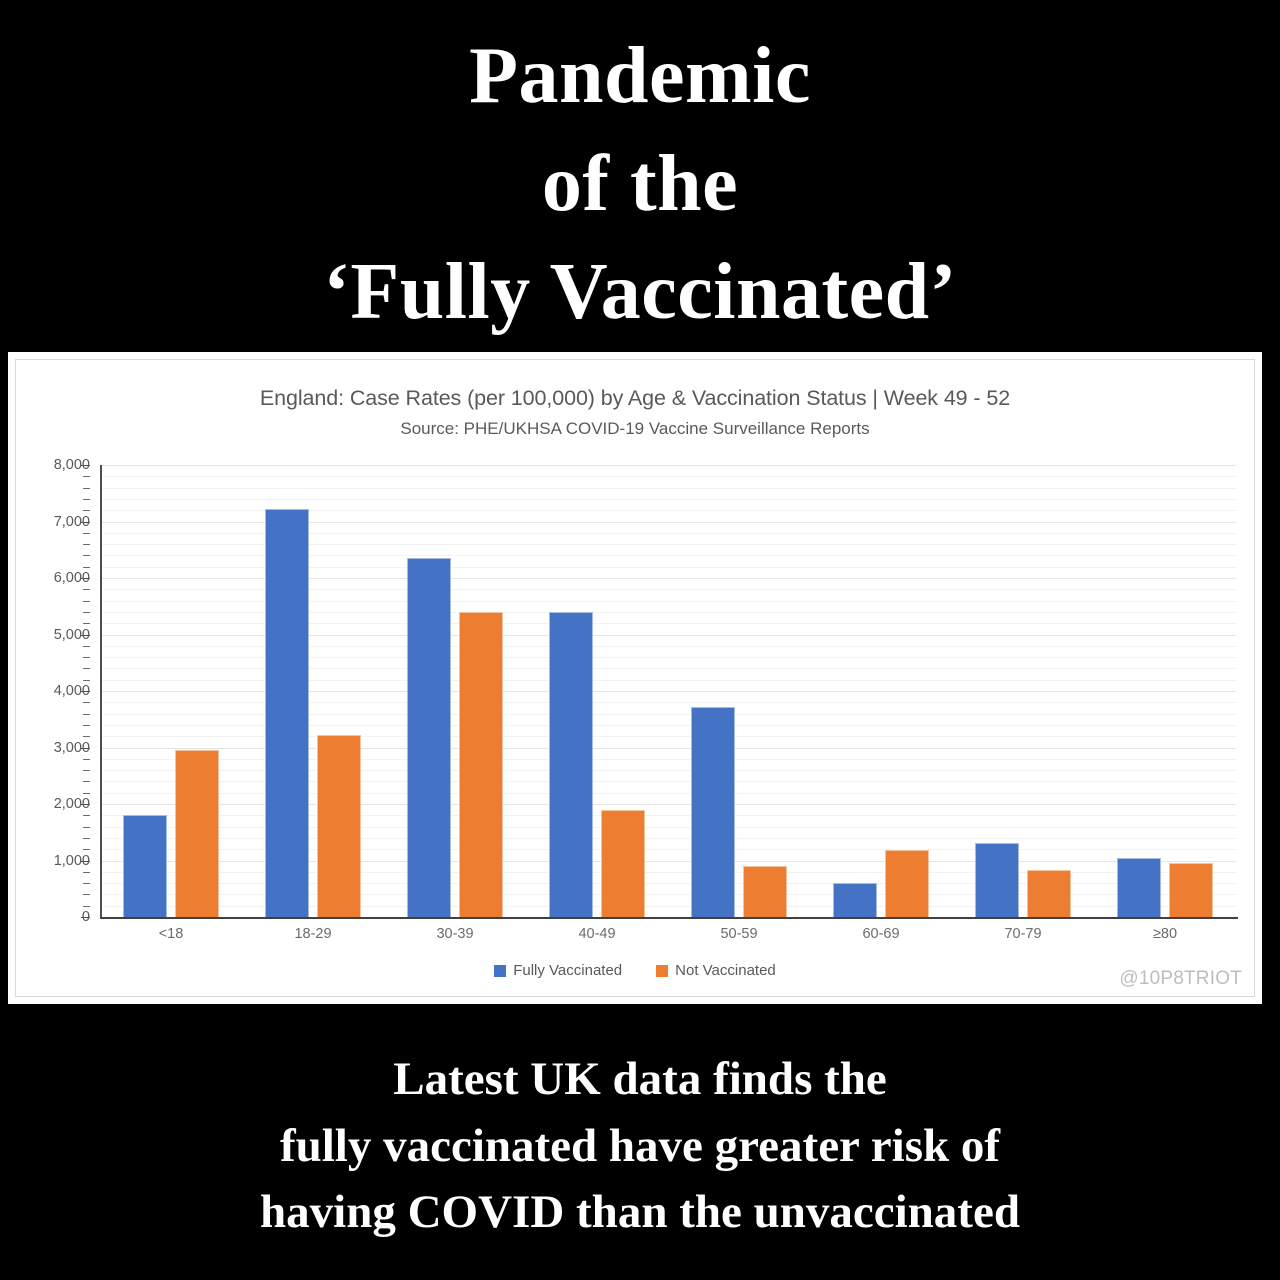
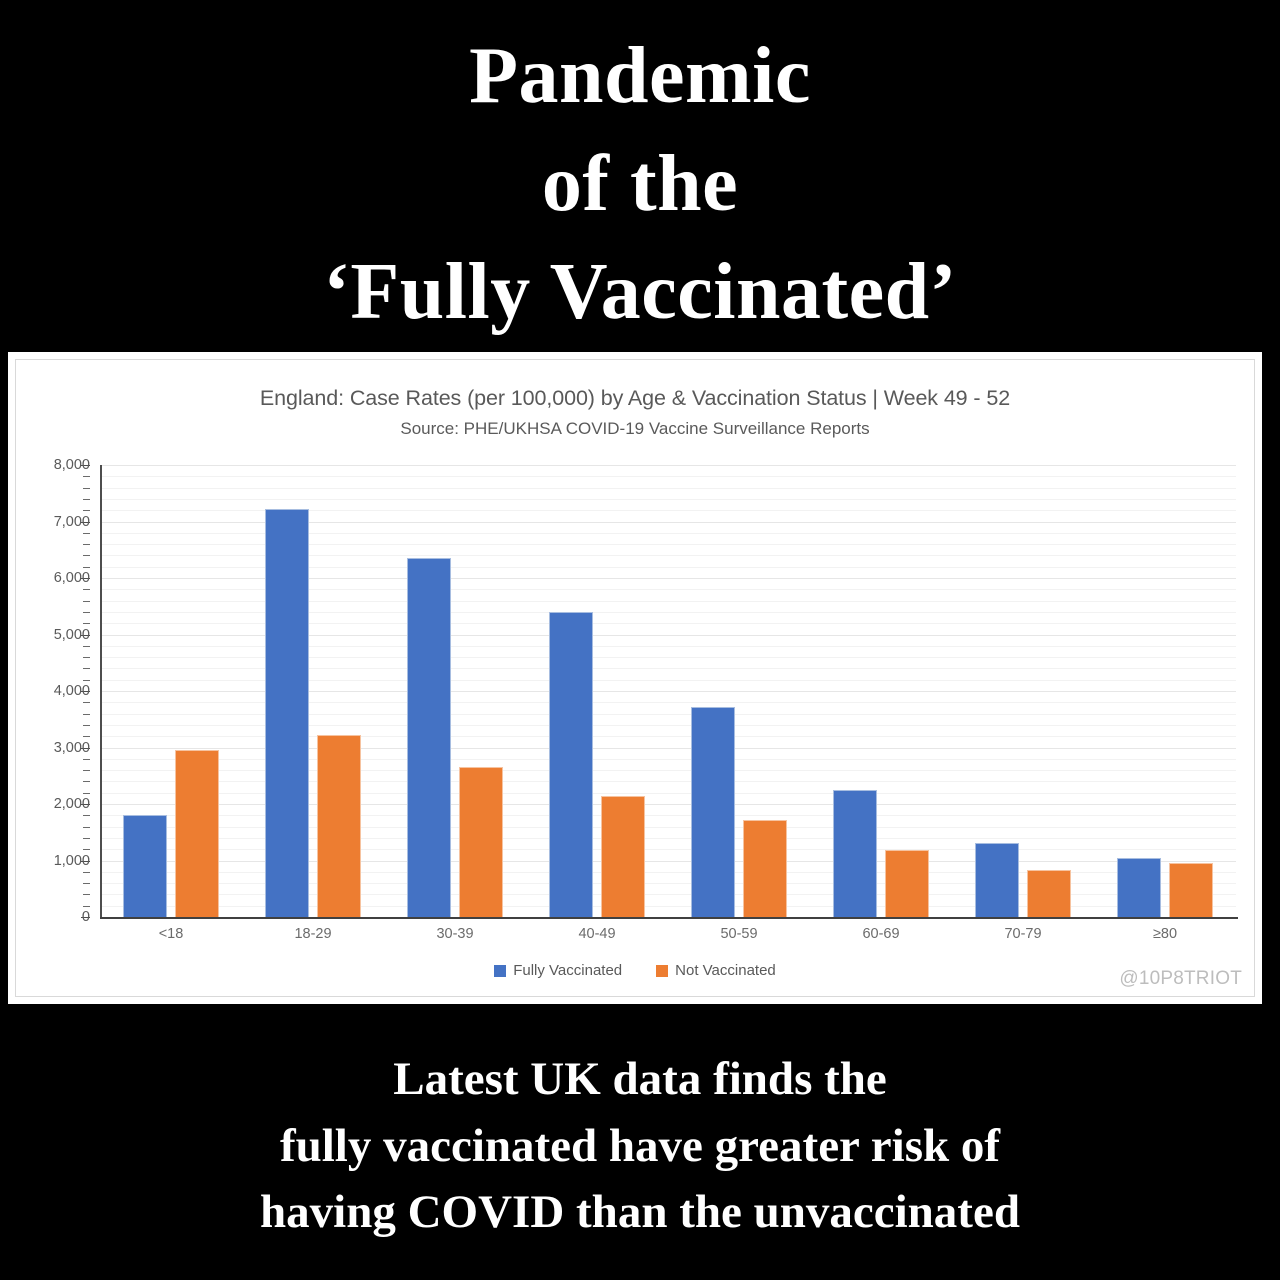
Not Vaccinated/30-39: 5400 -> 2600
Not Vaccinated/40-49: 1900 -> 2100
Not Vaccinated/50-59: 900 -> 1700
Fully Vaccinated/60-69: 600 -> 2200
